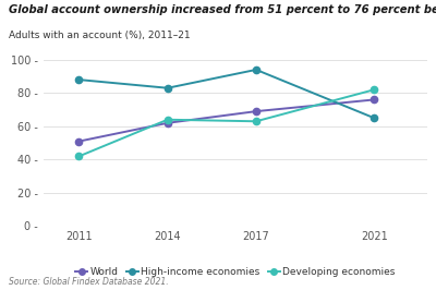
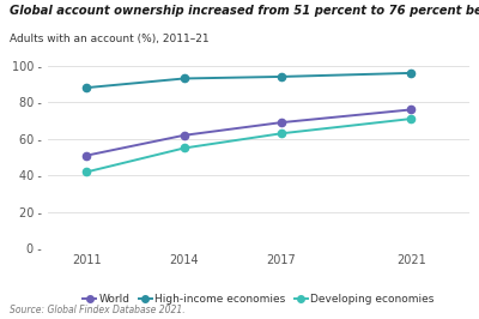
High-income economies/2014: 83 - -> 93 -
Developing economies/2014: 64 - -> 55 -
High-income economies/2021: 65 - -> 96 -
Developing economies/2021: 82 - -> 71 -
